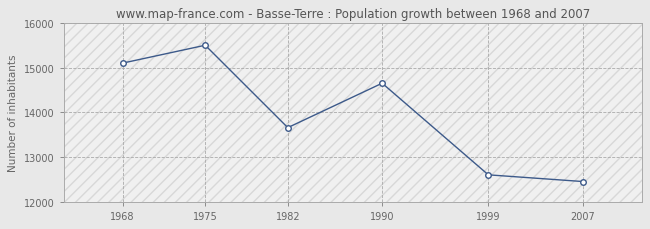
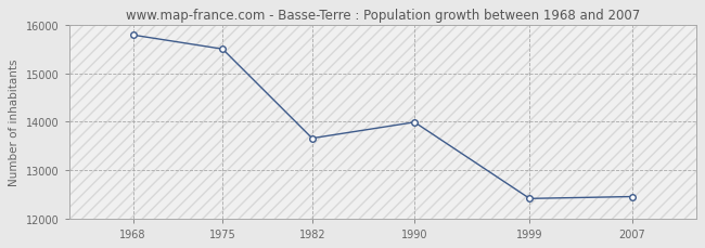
1968: 15100 -> 15790
1990: 14650 -> 13990
1999: 12600 -> 12410
